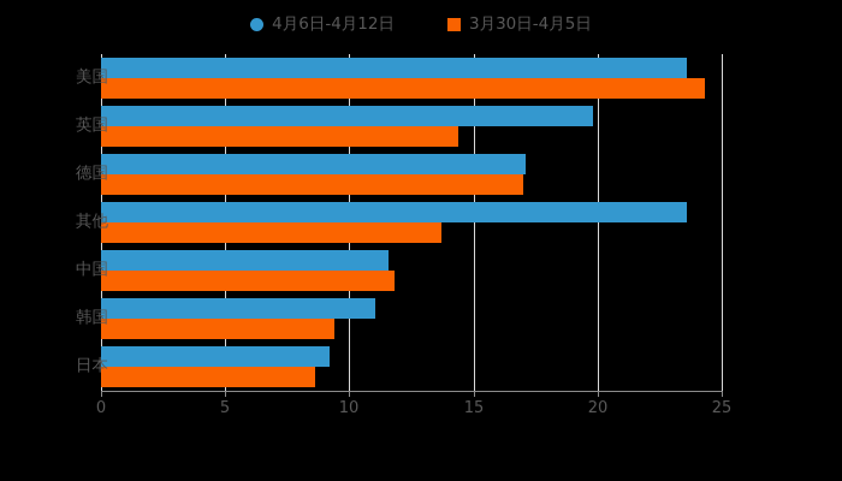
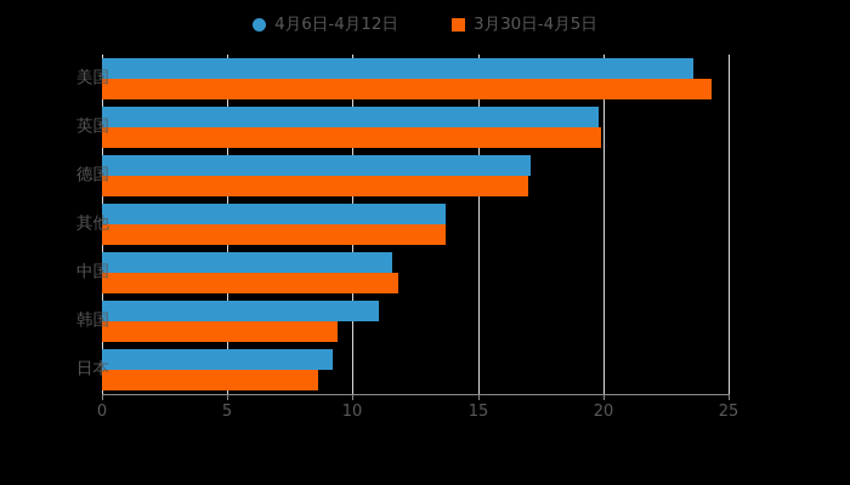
3月30日-4月5日/英国: 14.4 -> 19.9
4月6日-4月12日/其他: 23.6 -> 13.7
